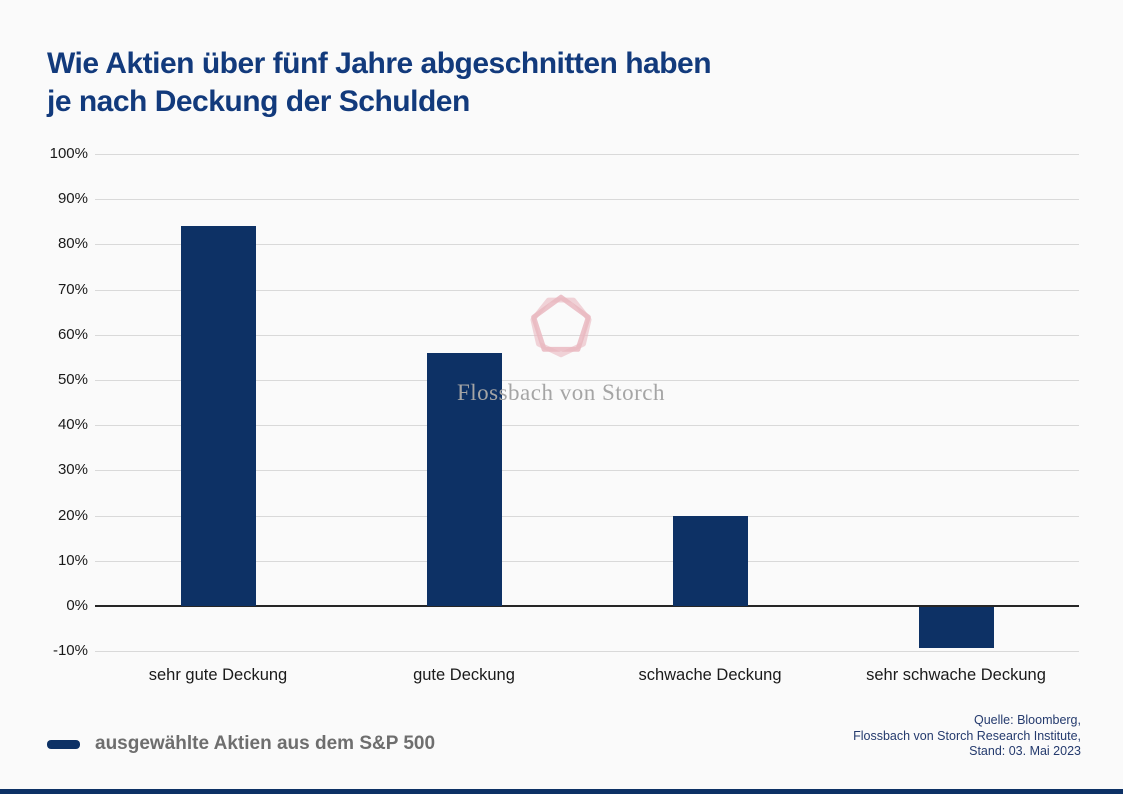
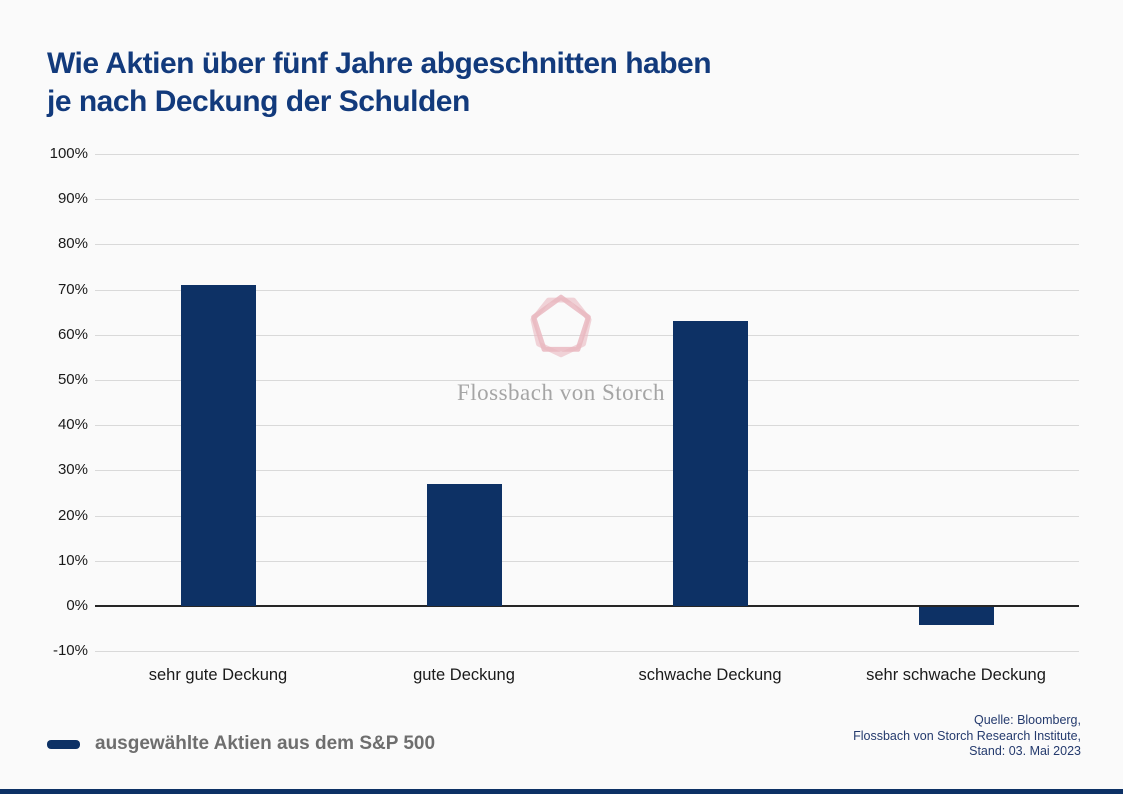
sehr gute Deckung: 84% -> 71%
gute Deckung: 56% -> 27%
schwache Deckung: 20% -> 63%
sehr schwache Deckung: -9% -> -4%
